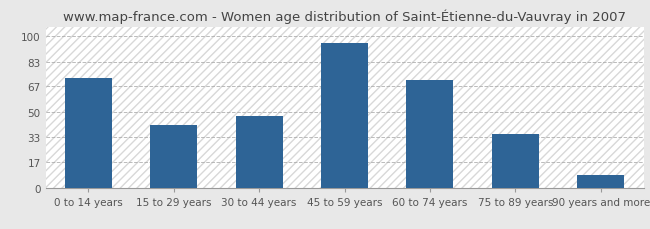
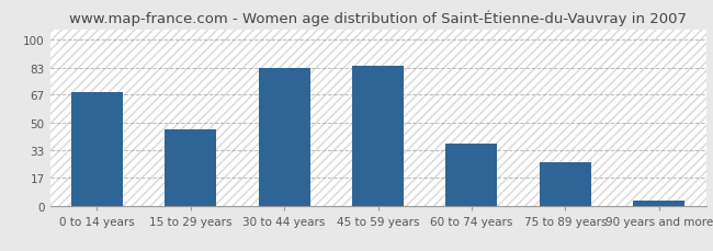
0 to 14 years: 72 -> 68
15 to 29 years: 41 -> 46
30 to 44 years: 47 -> 83
45 to 59 years: 95 -> 84
60 to 74 years: 71 -> 37
75 to 89 years: 35 -> 26
90 years and more: 8 -> 3
